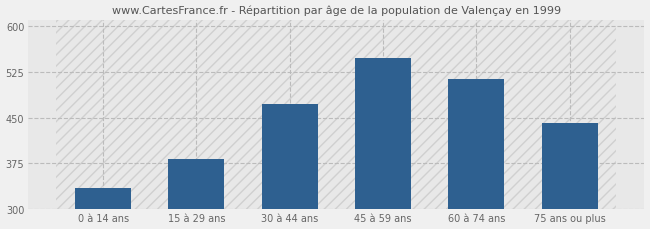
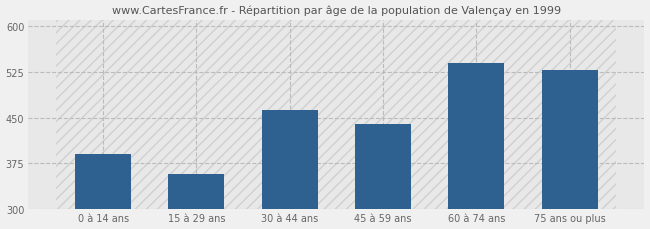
0 à 14 ans: 335 -> 390
15 à 29 ans: 383 -> 358
30 à 44 ans: 472 -> 462
45 à 59 ans: 547 -> 440
60 à 74 ans: 513 -> 540
75 ans ou plus: 442 -> 528
